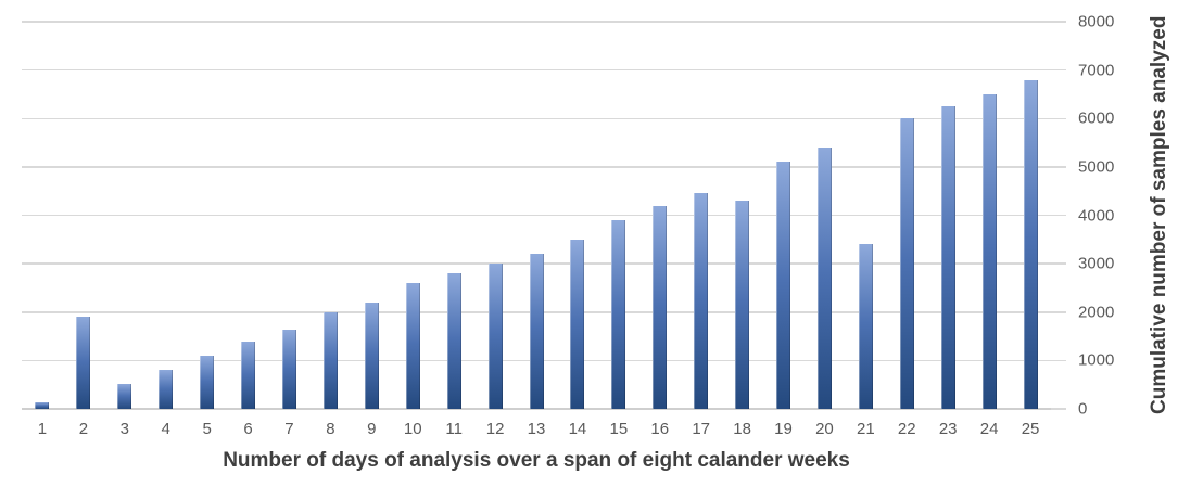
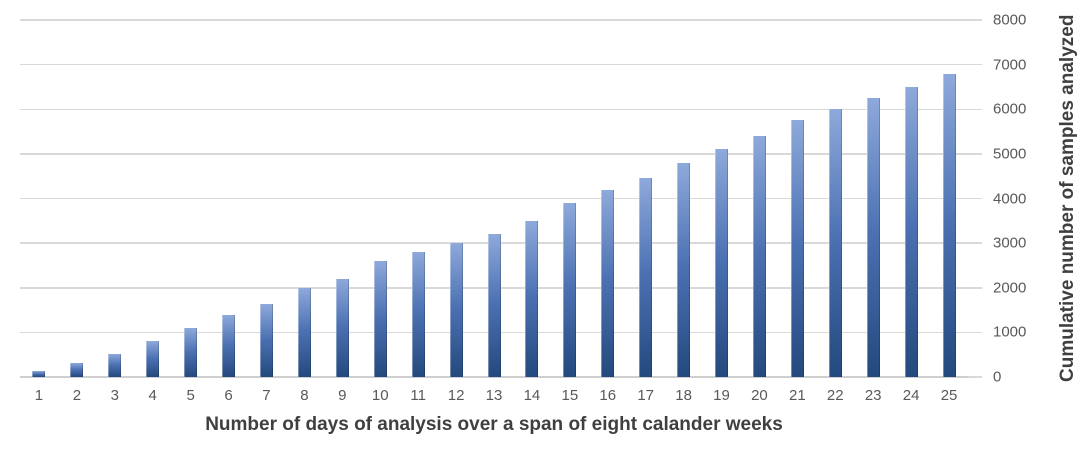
2: 1900 -> 300
18: 4300 -> 4800
21: 3400 -> 5800
